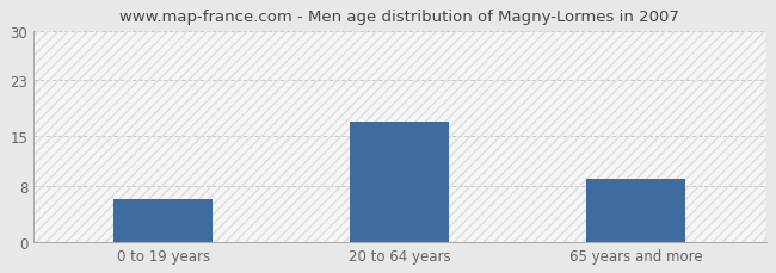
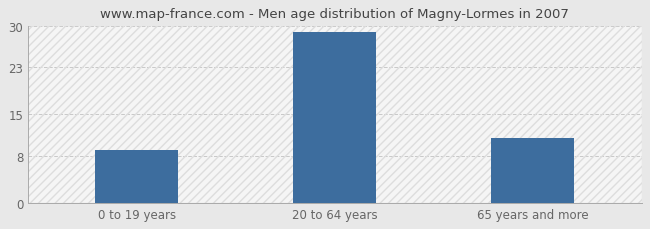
0 to 19 years: 6 -> 9
20 to 64 years: 17 -> 29
65 years and more: 9 -> 11
